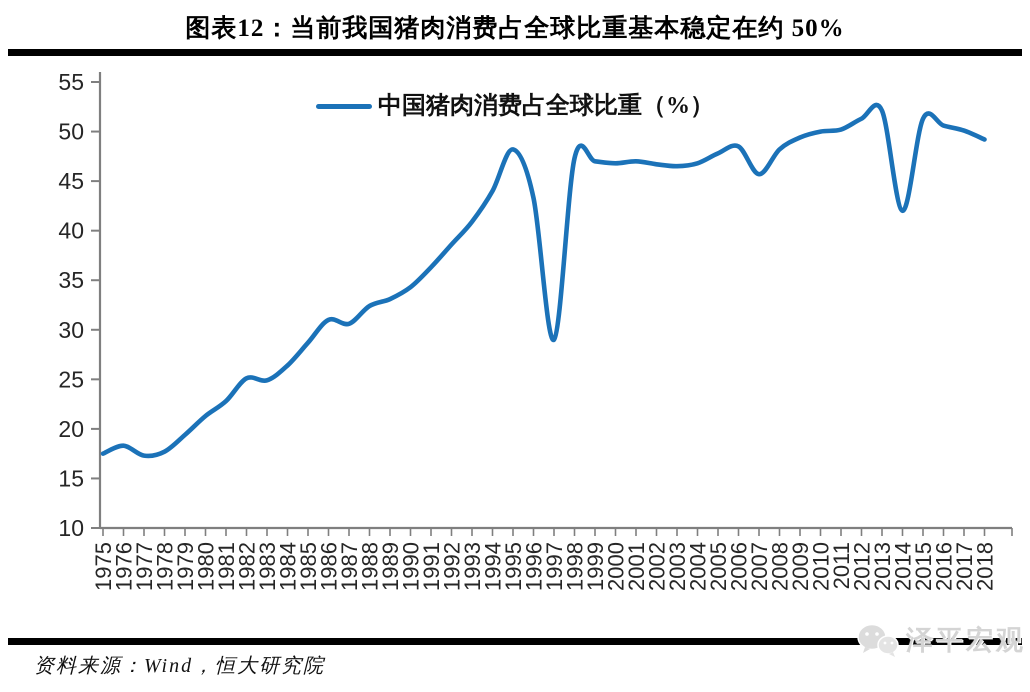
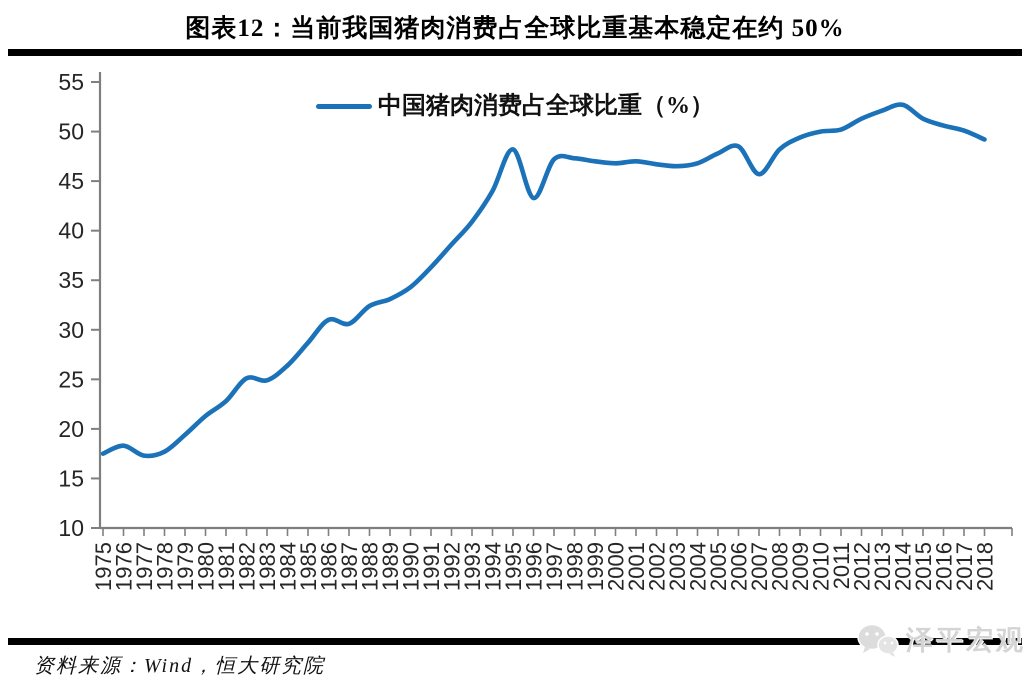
1997: 29 -> 47
2014: 42 -> 53
